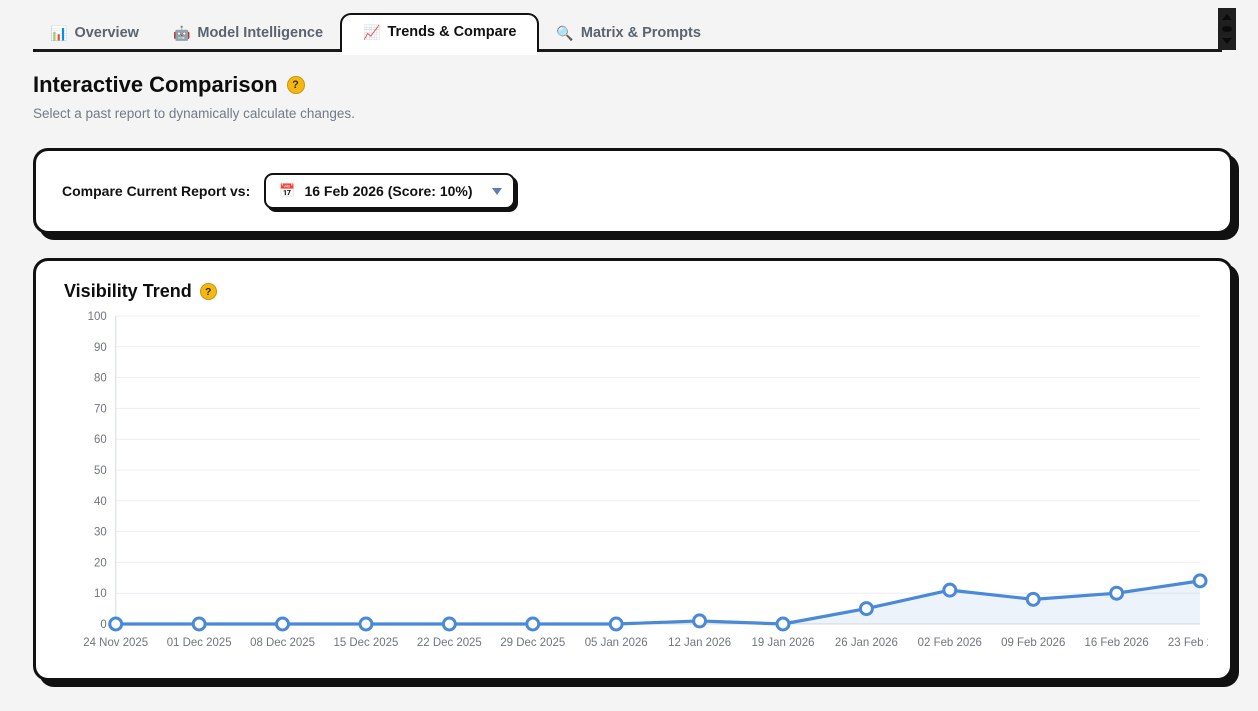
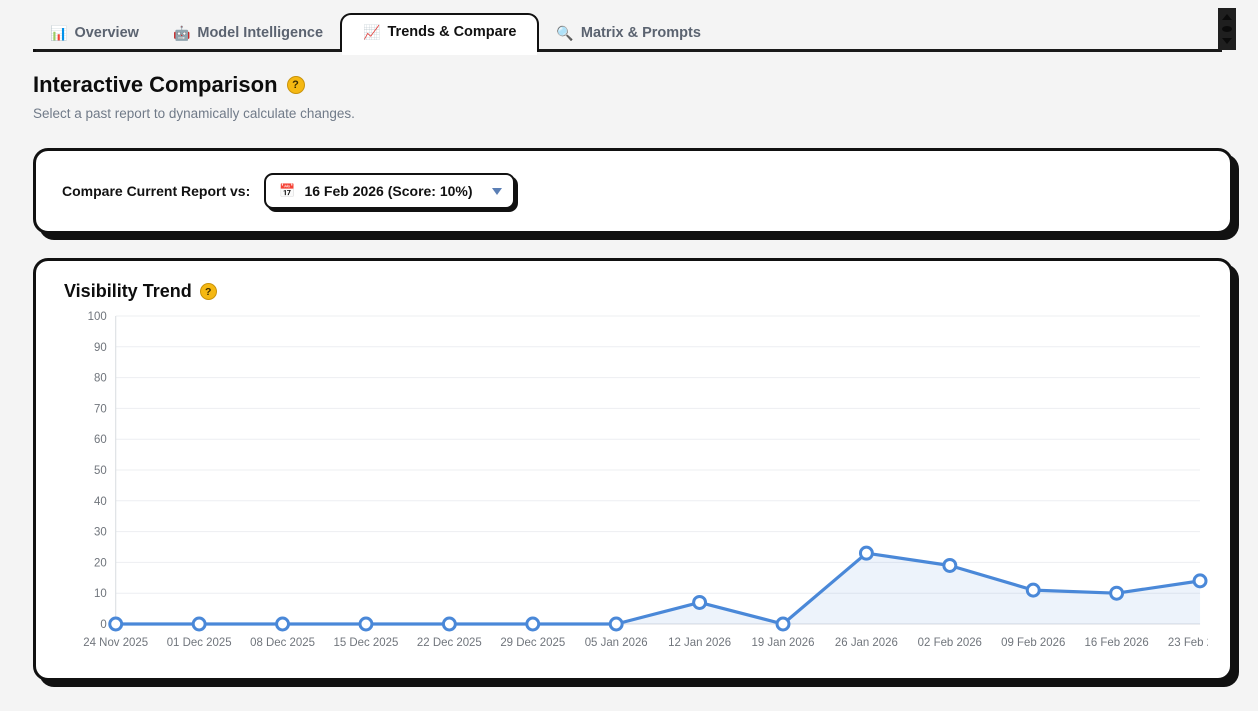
12 Jan 2026: 1 -> 7
26 Jan 2026: 5 -> 23
02 Feb 2026: 11 -> 19
09 Feb 2026: 8 -> 11
